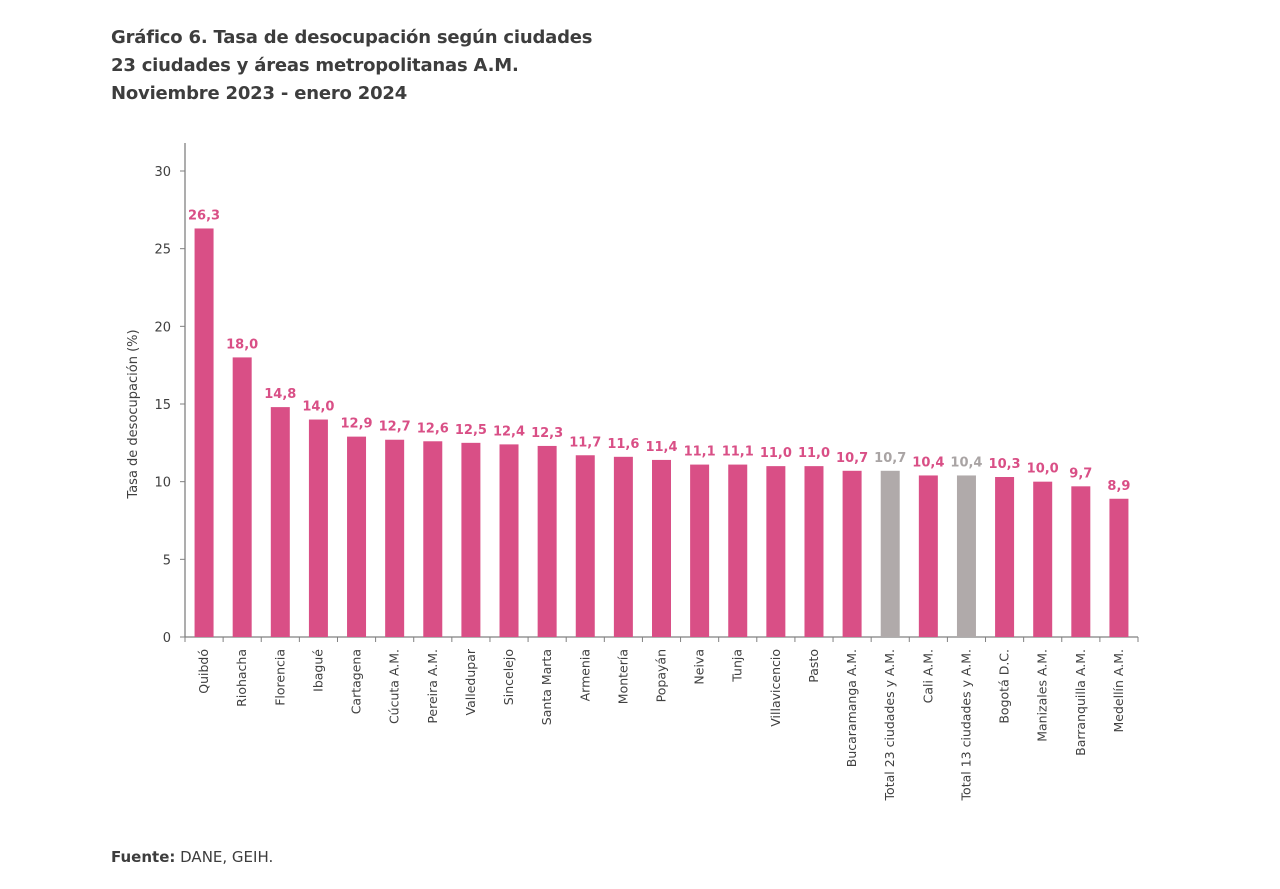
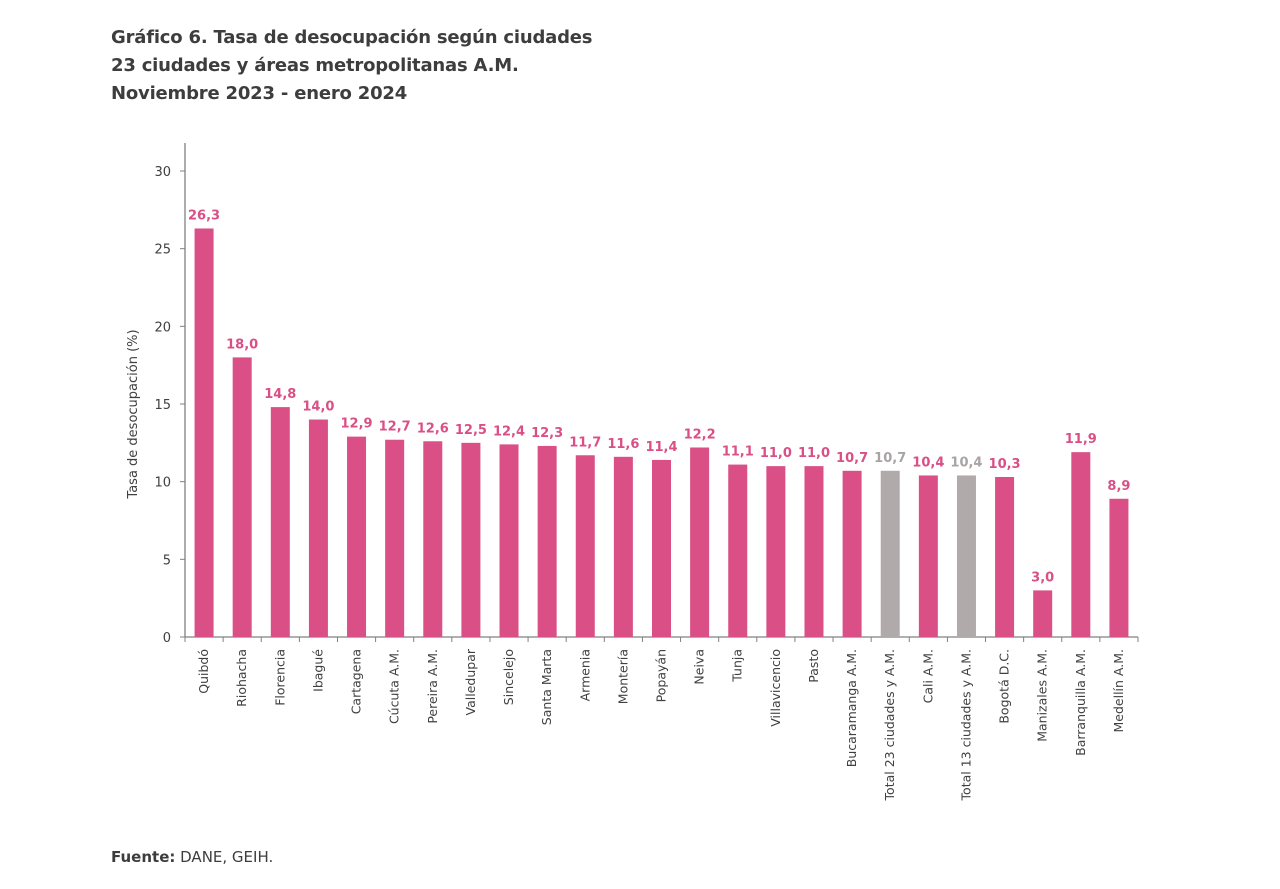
Neiva: 11,1 -> 12,2
Manizales A.M.: 10,0 -> 3,0
Barranquilla A.M.: 9,7 -> 11,9
